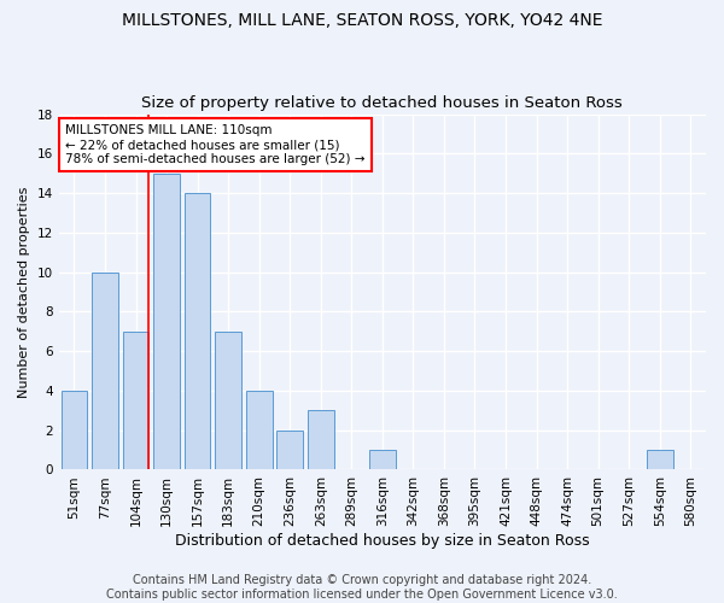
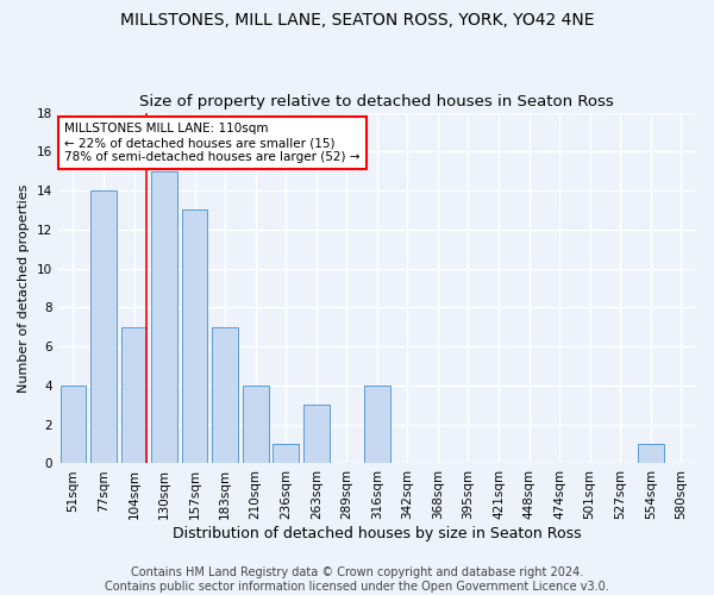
77sqm: 10 -> 14
157sqm: 14 -> 13
236sqm: 2 -> 1
316sqm: 1 -> 4
